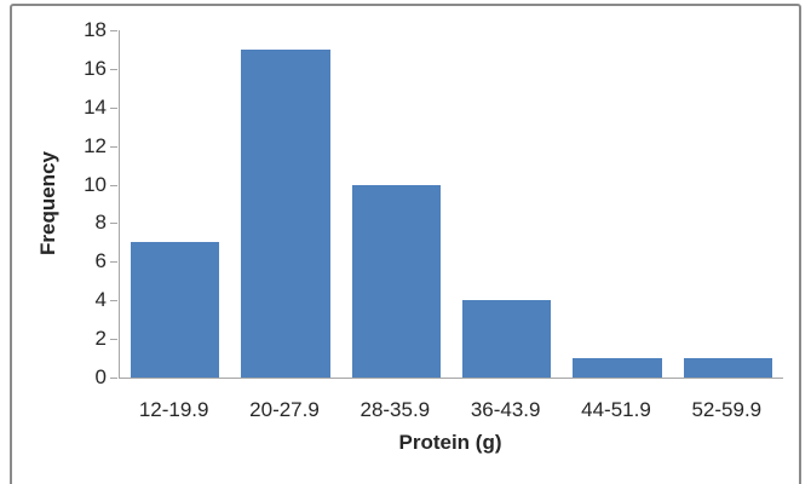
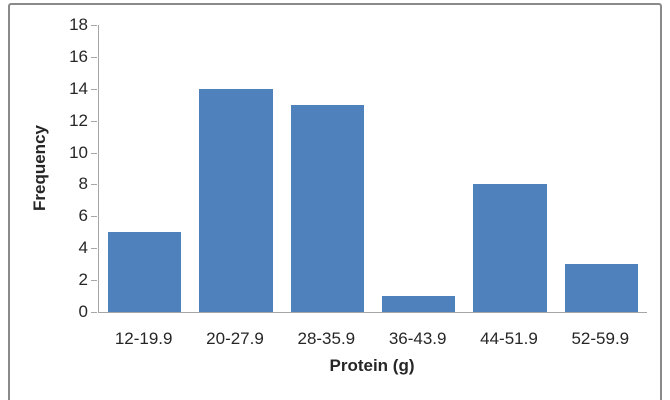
12-19.9: 7 -> 5
20-27.9: 17 -> 14
28-35.9: 10 -> 13
36-43.9: 4 -> 1
44-51.9: 1 -> 8
52-59.9: 1 -> 3
